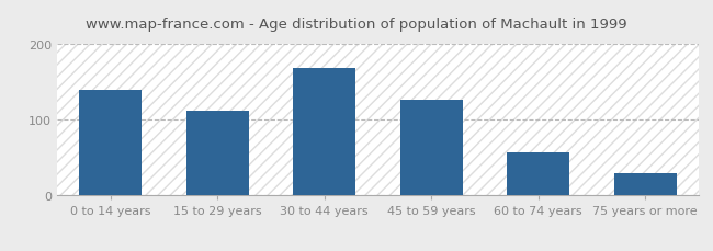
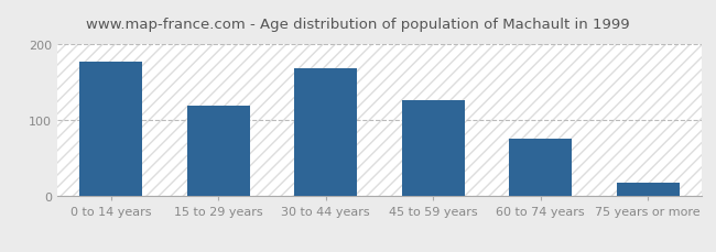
0 to 14 years: 140 -> 178
15 to 29 years: 112 -> 120
60 to 74 years: 57 -> 76
75 years or more: 30 -> 18
